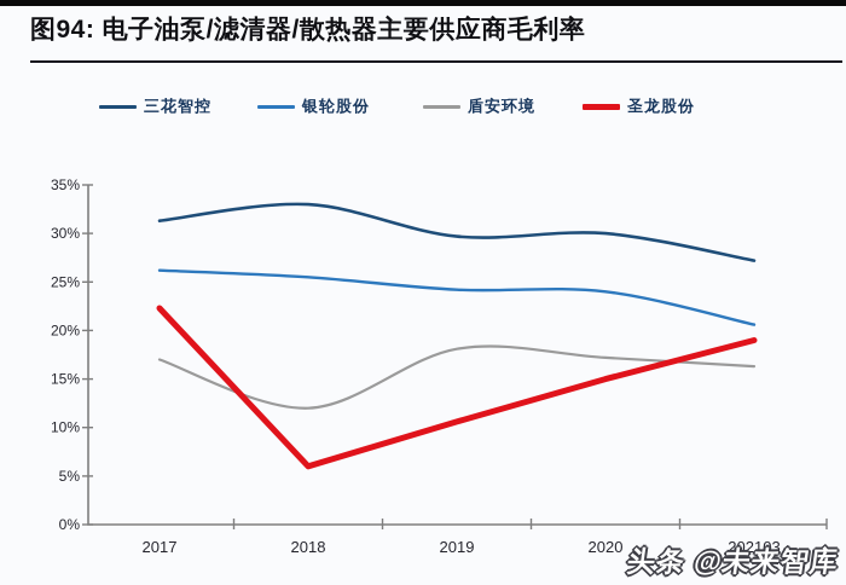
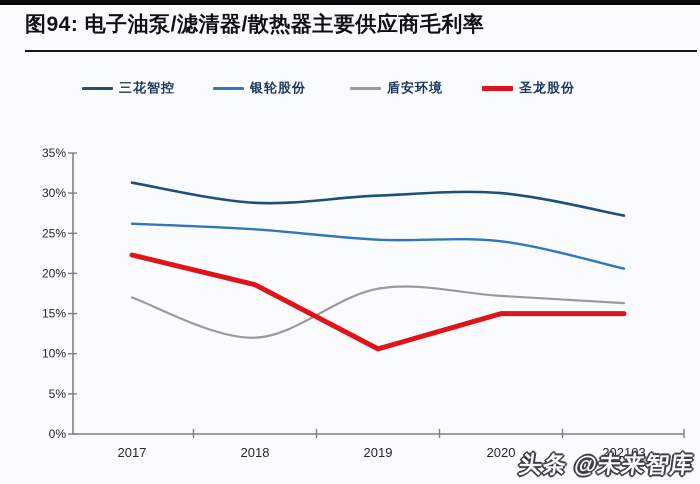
三花智控/2018: 33% -> 29%
圣龙股份/2018: 6% -> 19%
圣龙股份/202103: 19% -> 15%
